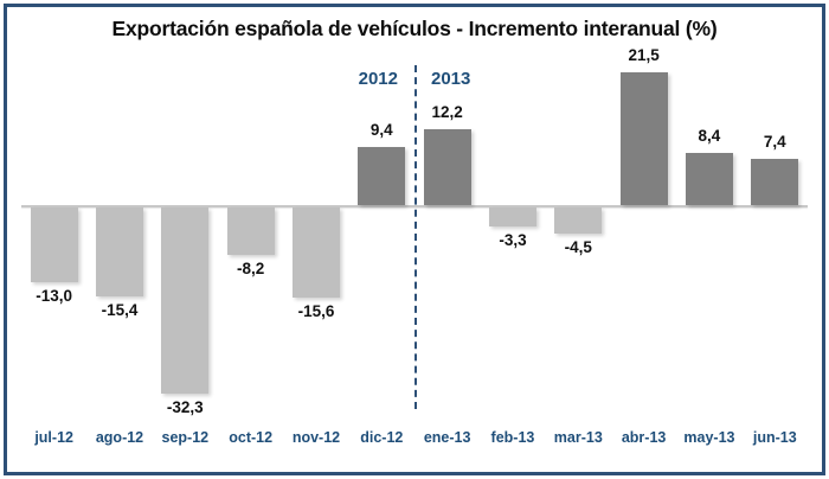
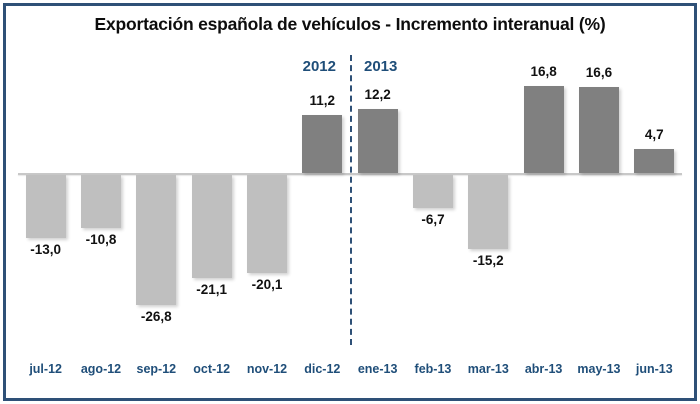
ago-12: -15,4 -> -10,8
sep-12: -32,3 -> -26,8
oct-12: -8,2 -> -21,1
nov-12: -15,6 -> -20,1
dic-12: 9,4 -> 11,2
feb-13: -3,3 -> -6,7
mar-13: -4,5 -> -15,2
abr-13: 21,5 -> 16,8
may-13: 8,4 -> 16,6
jun-13: 7,4 -> 4,7
